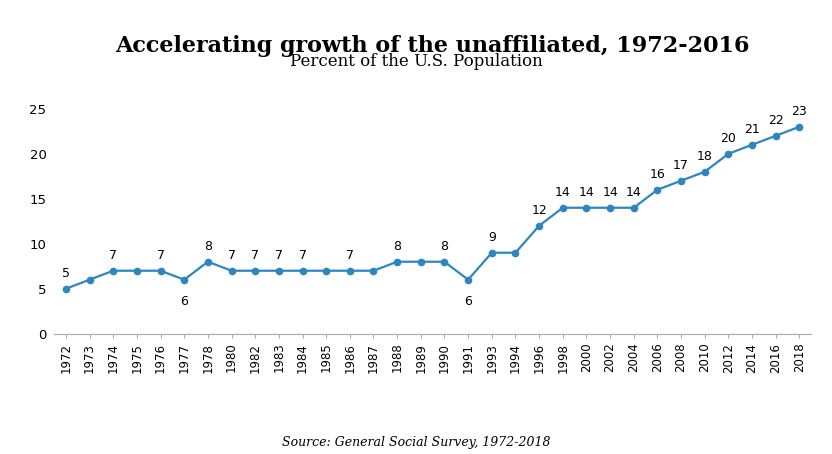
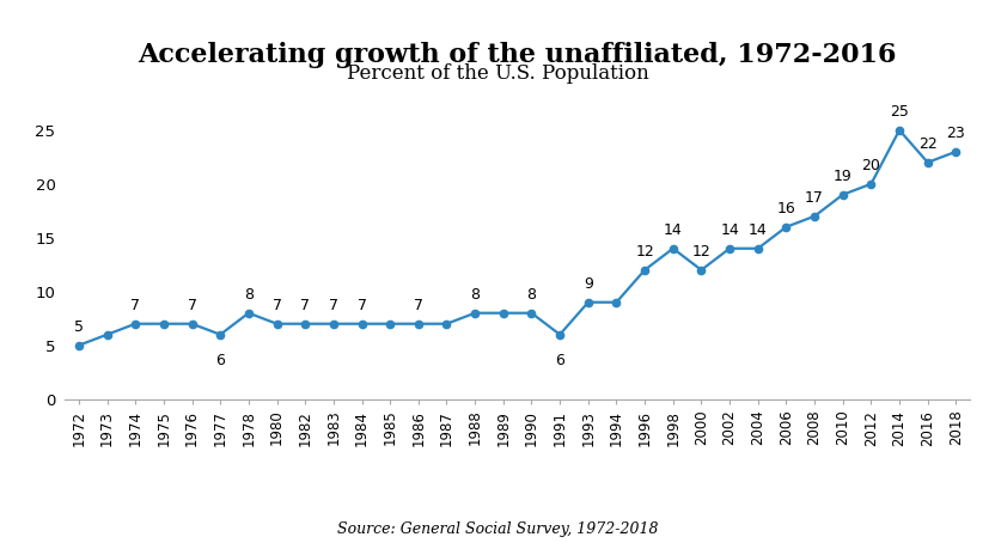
2000: 14 -> 12
2010: 18 -> 19
2014: 21 -> 25
